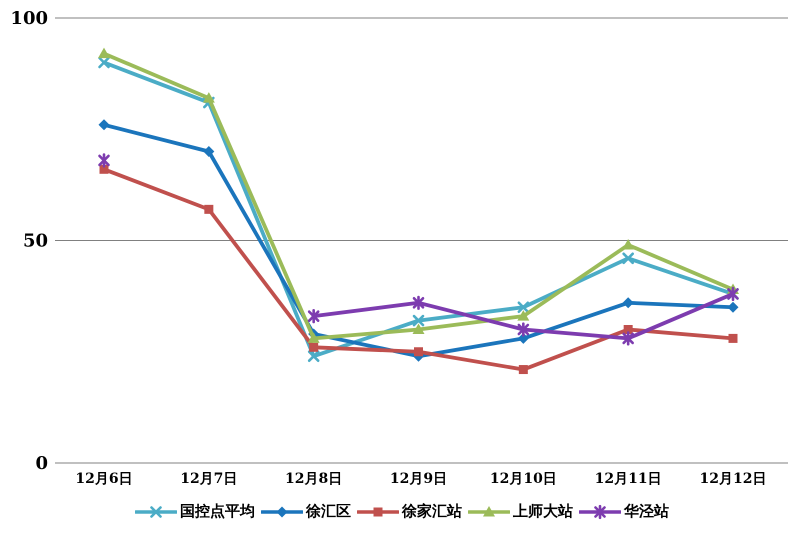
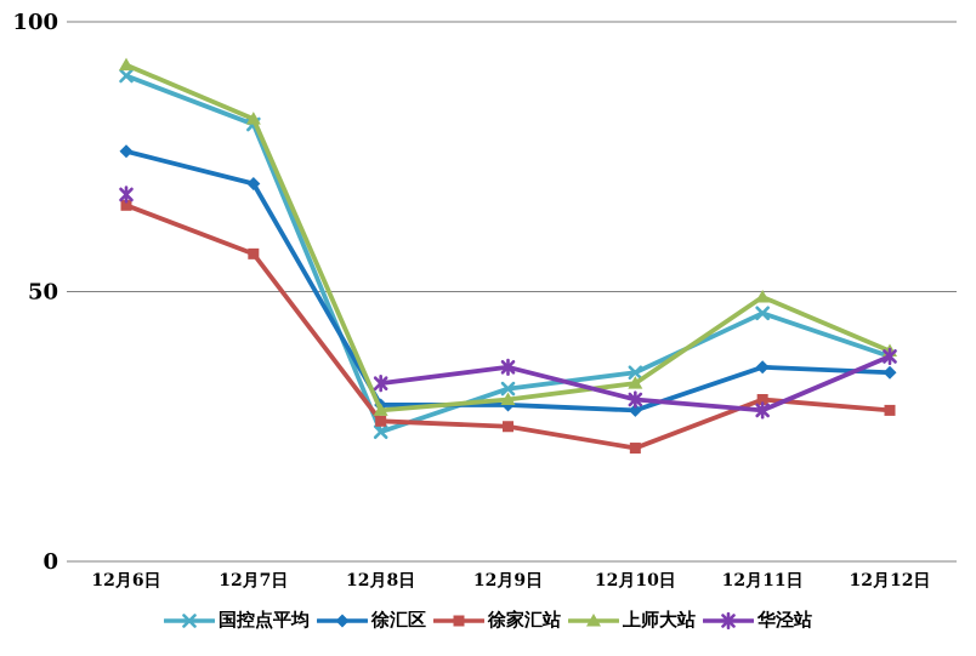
徐汇区/12月9日: 24 -> 29
